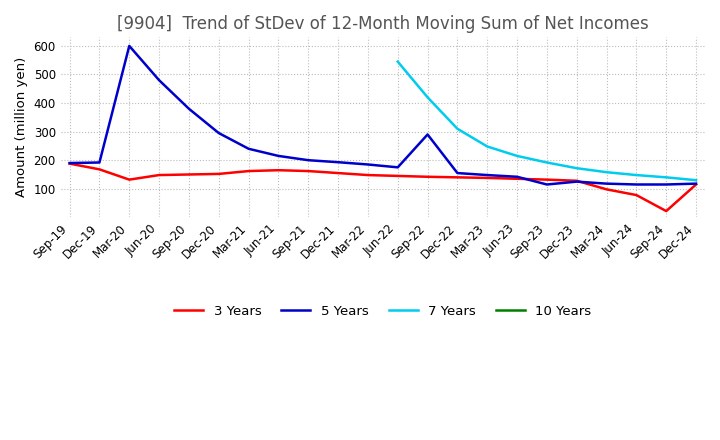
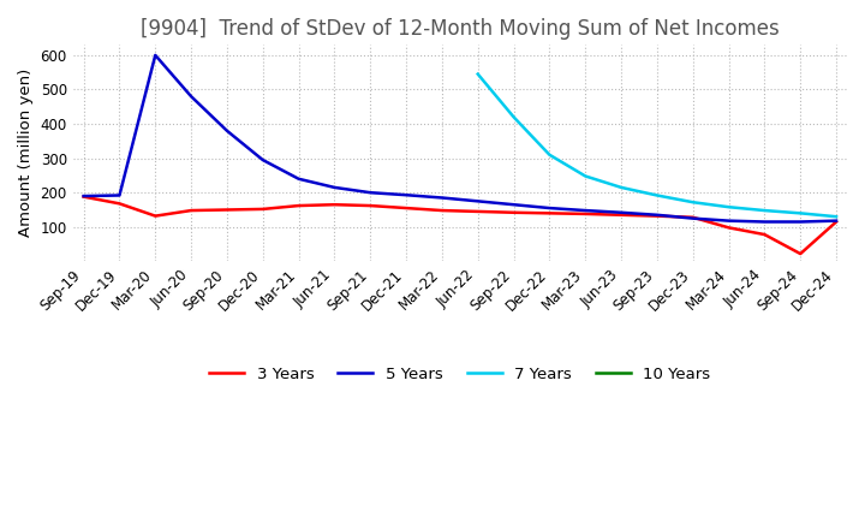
5 Years/Sep-22: 290 -> 165
5 Years/Sep-23: 115 -> 135
